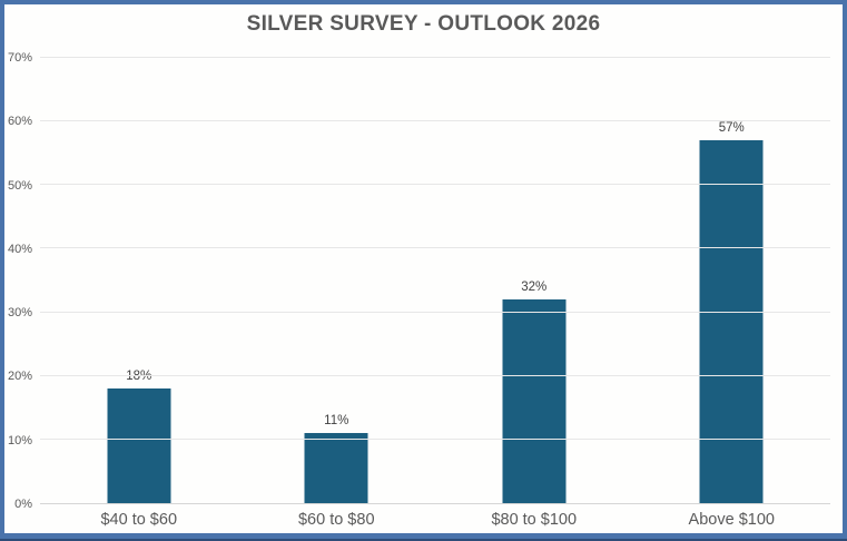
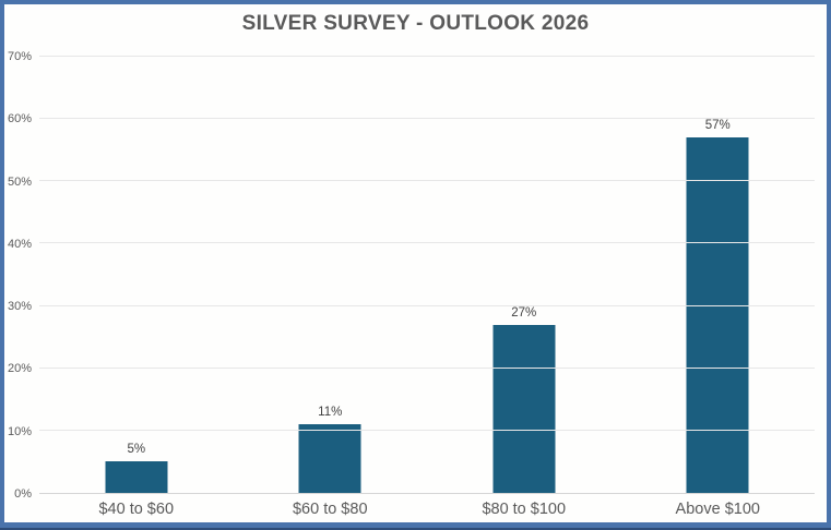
$40 to $60: 18% -> 5%
$80 to $100: 32% -> 27%
